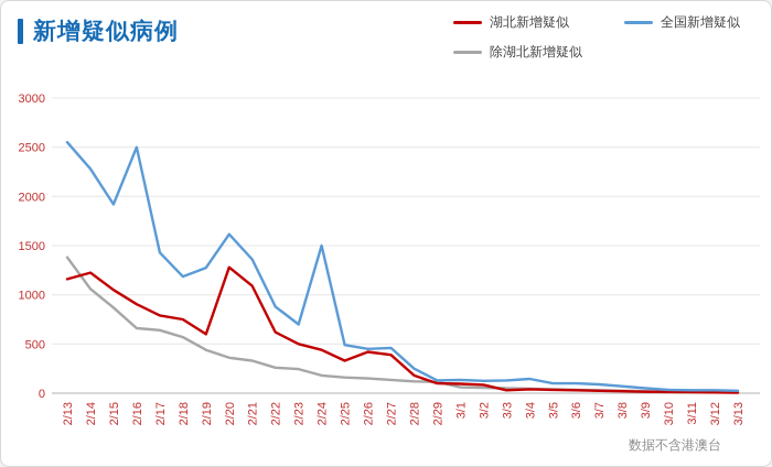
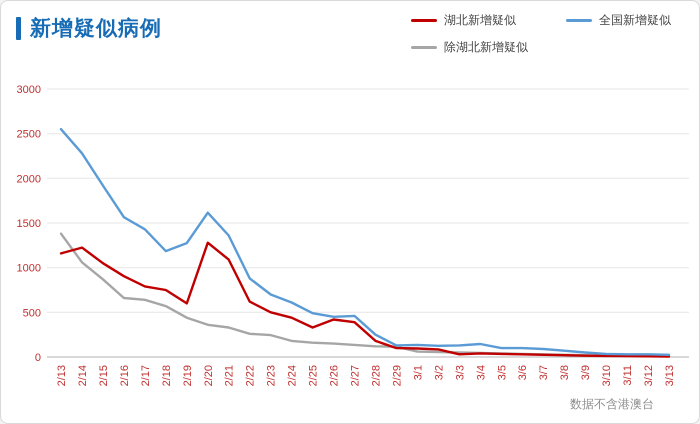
全国新增疑似/2/16: 2500 -> 1600
全国新增疑似/2/24: 1500 -> 600
